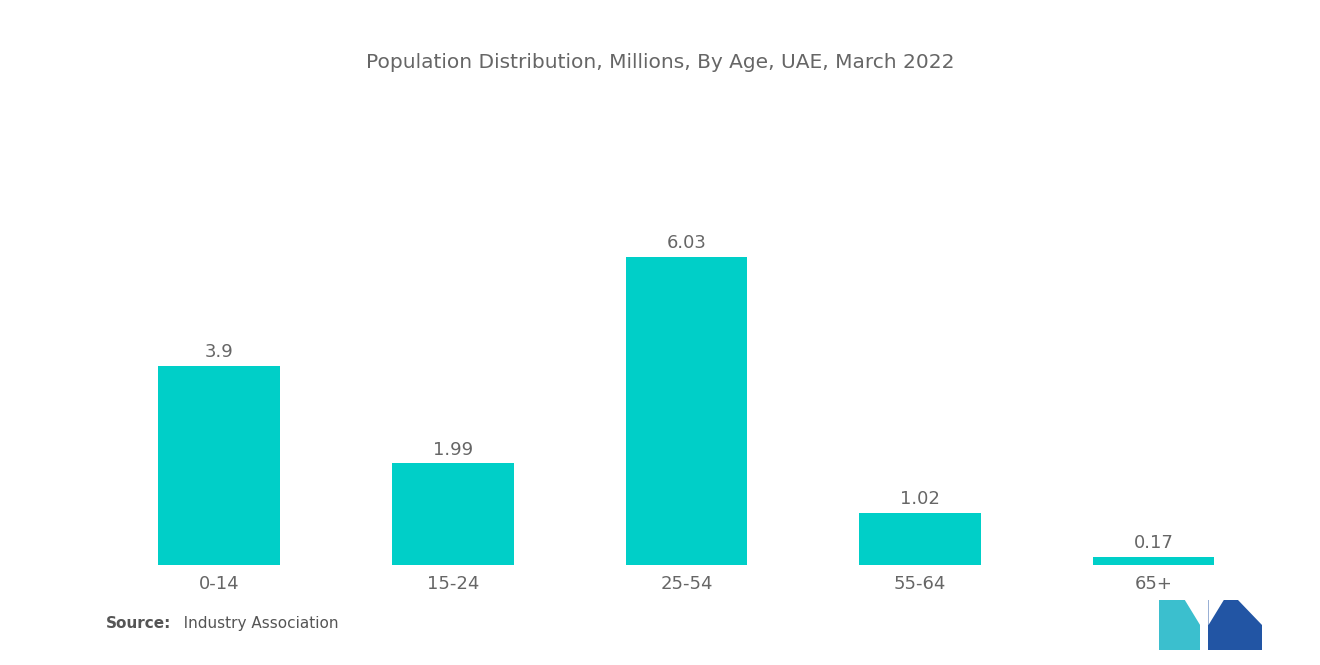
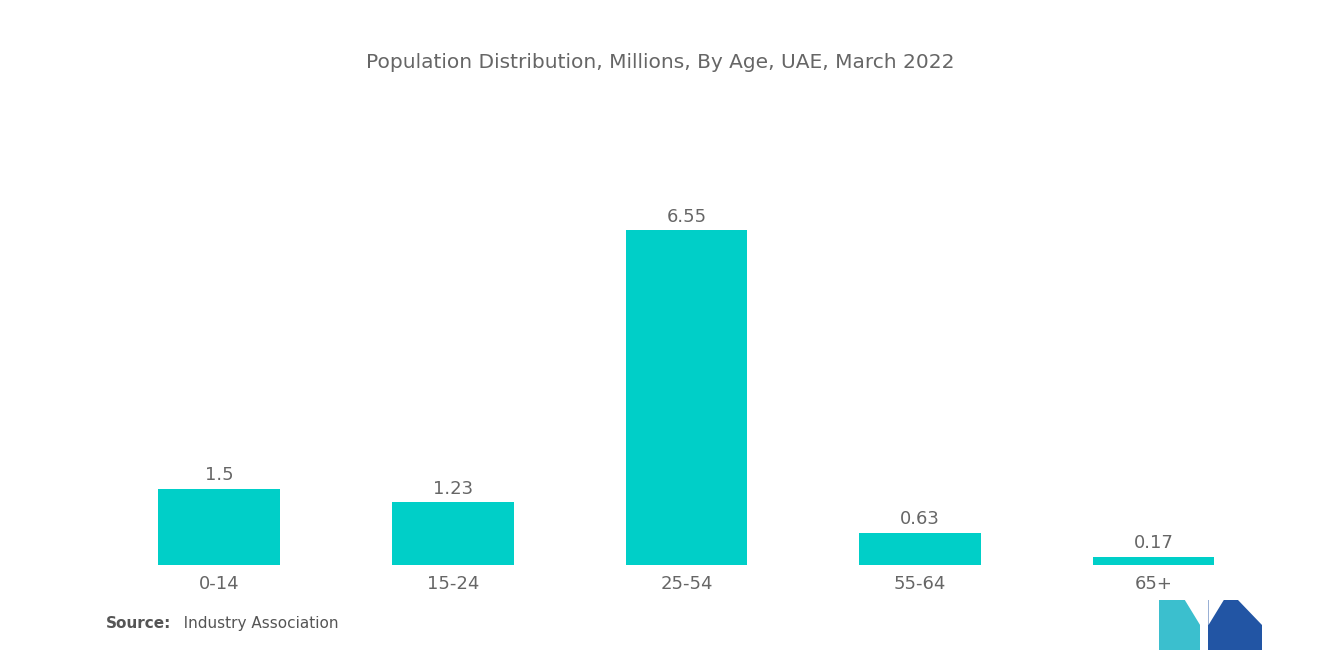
0-14: 3.9 -> 1.5
15-24: 1.99 -> 1.23
25-54: 6.03 -> 6.55
55-64: 1.02 -> 0.63
